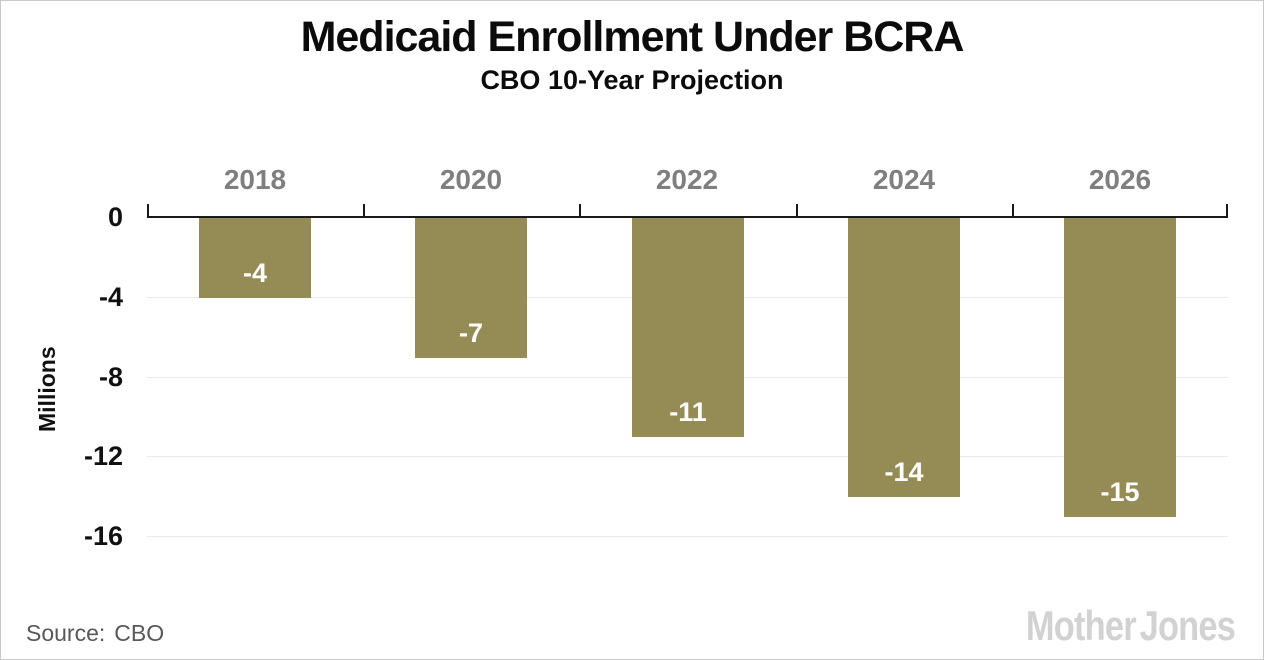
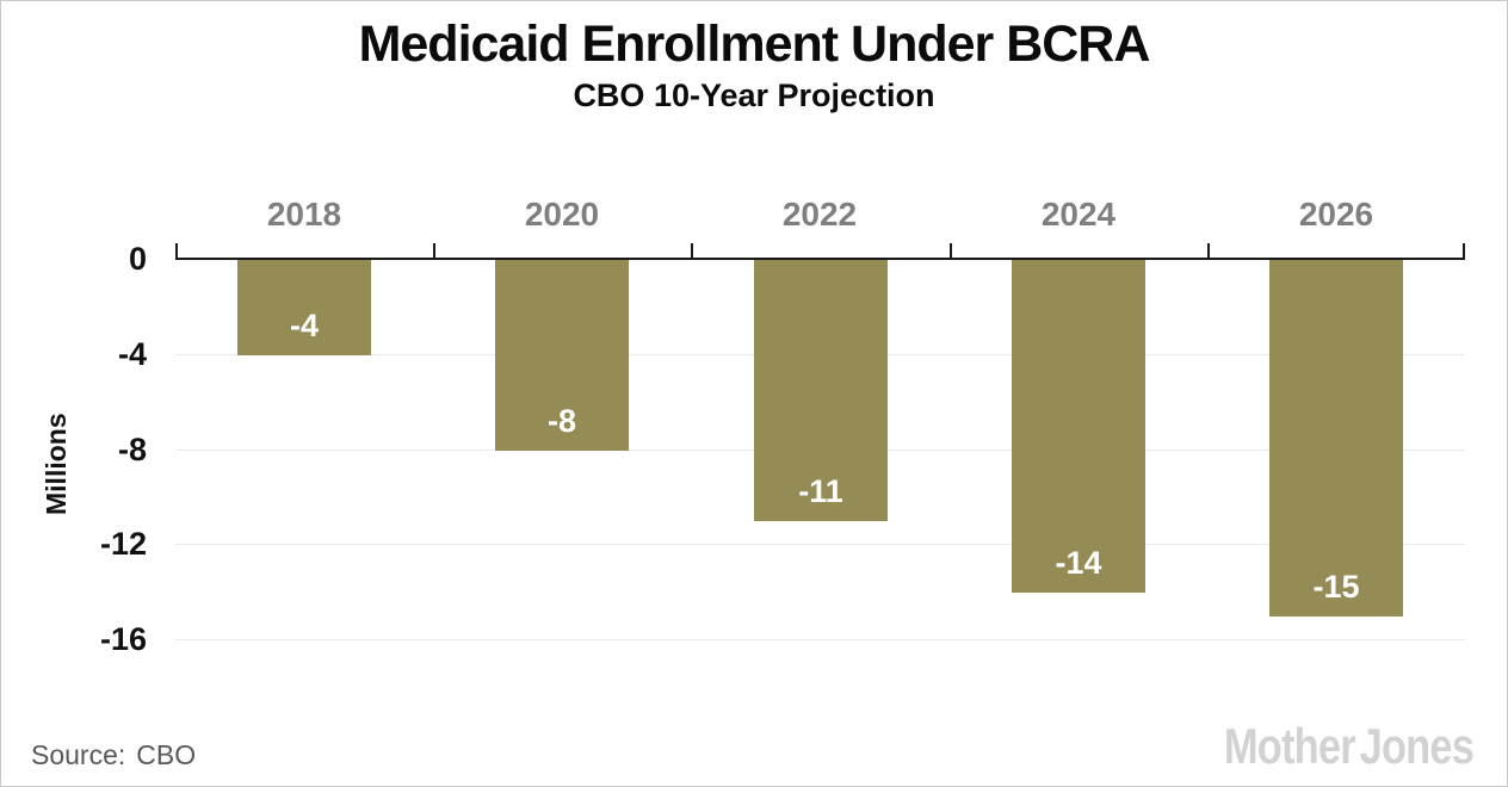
2020: -7 -> -8
